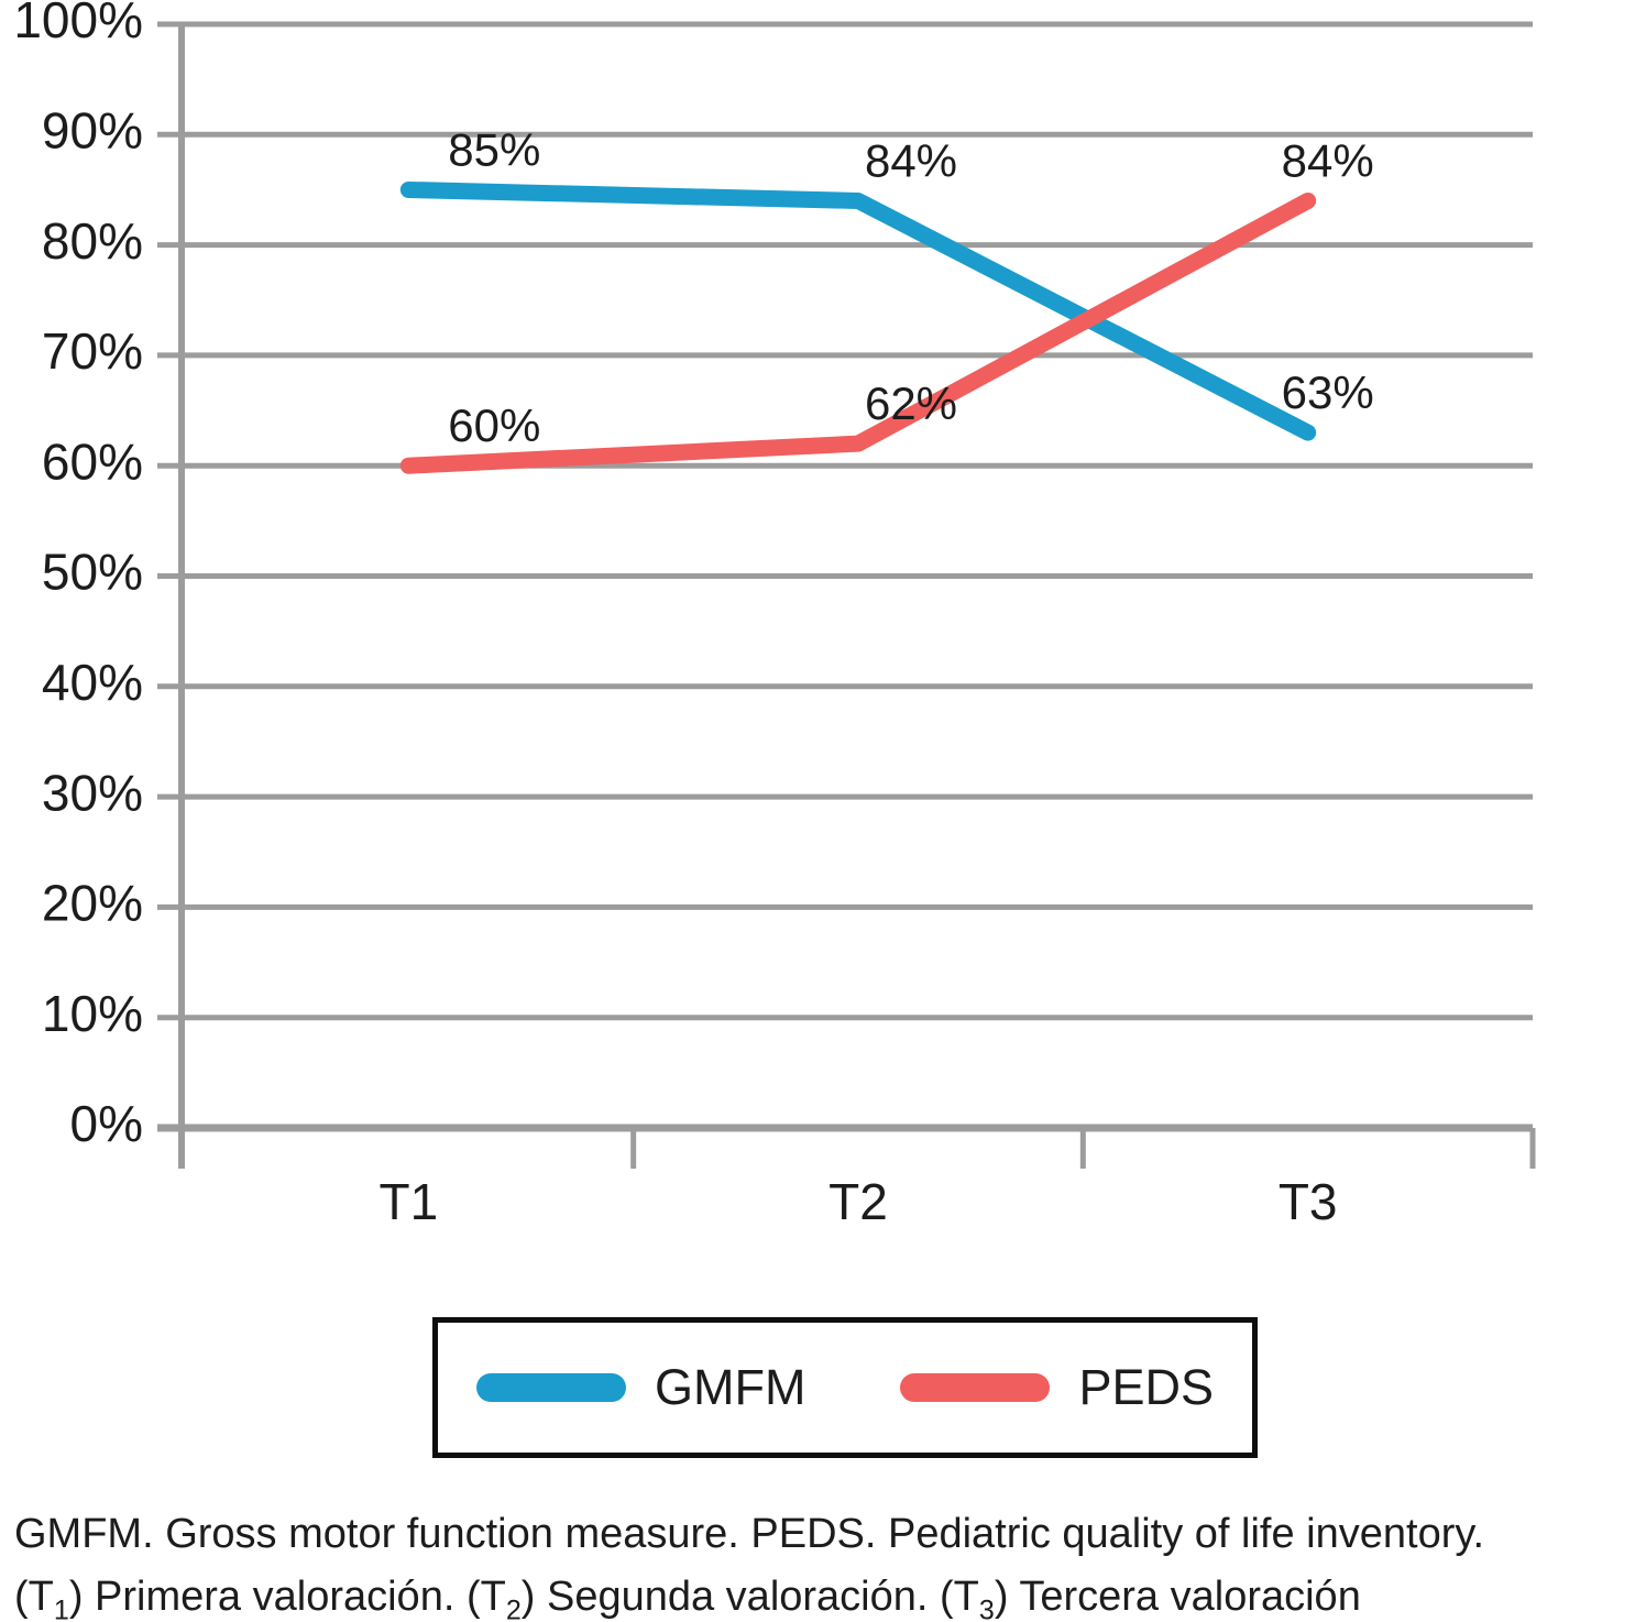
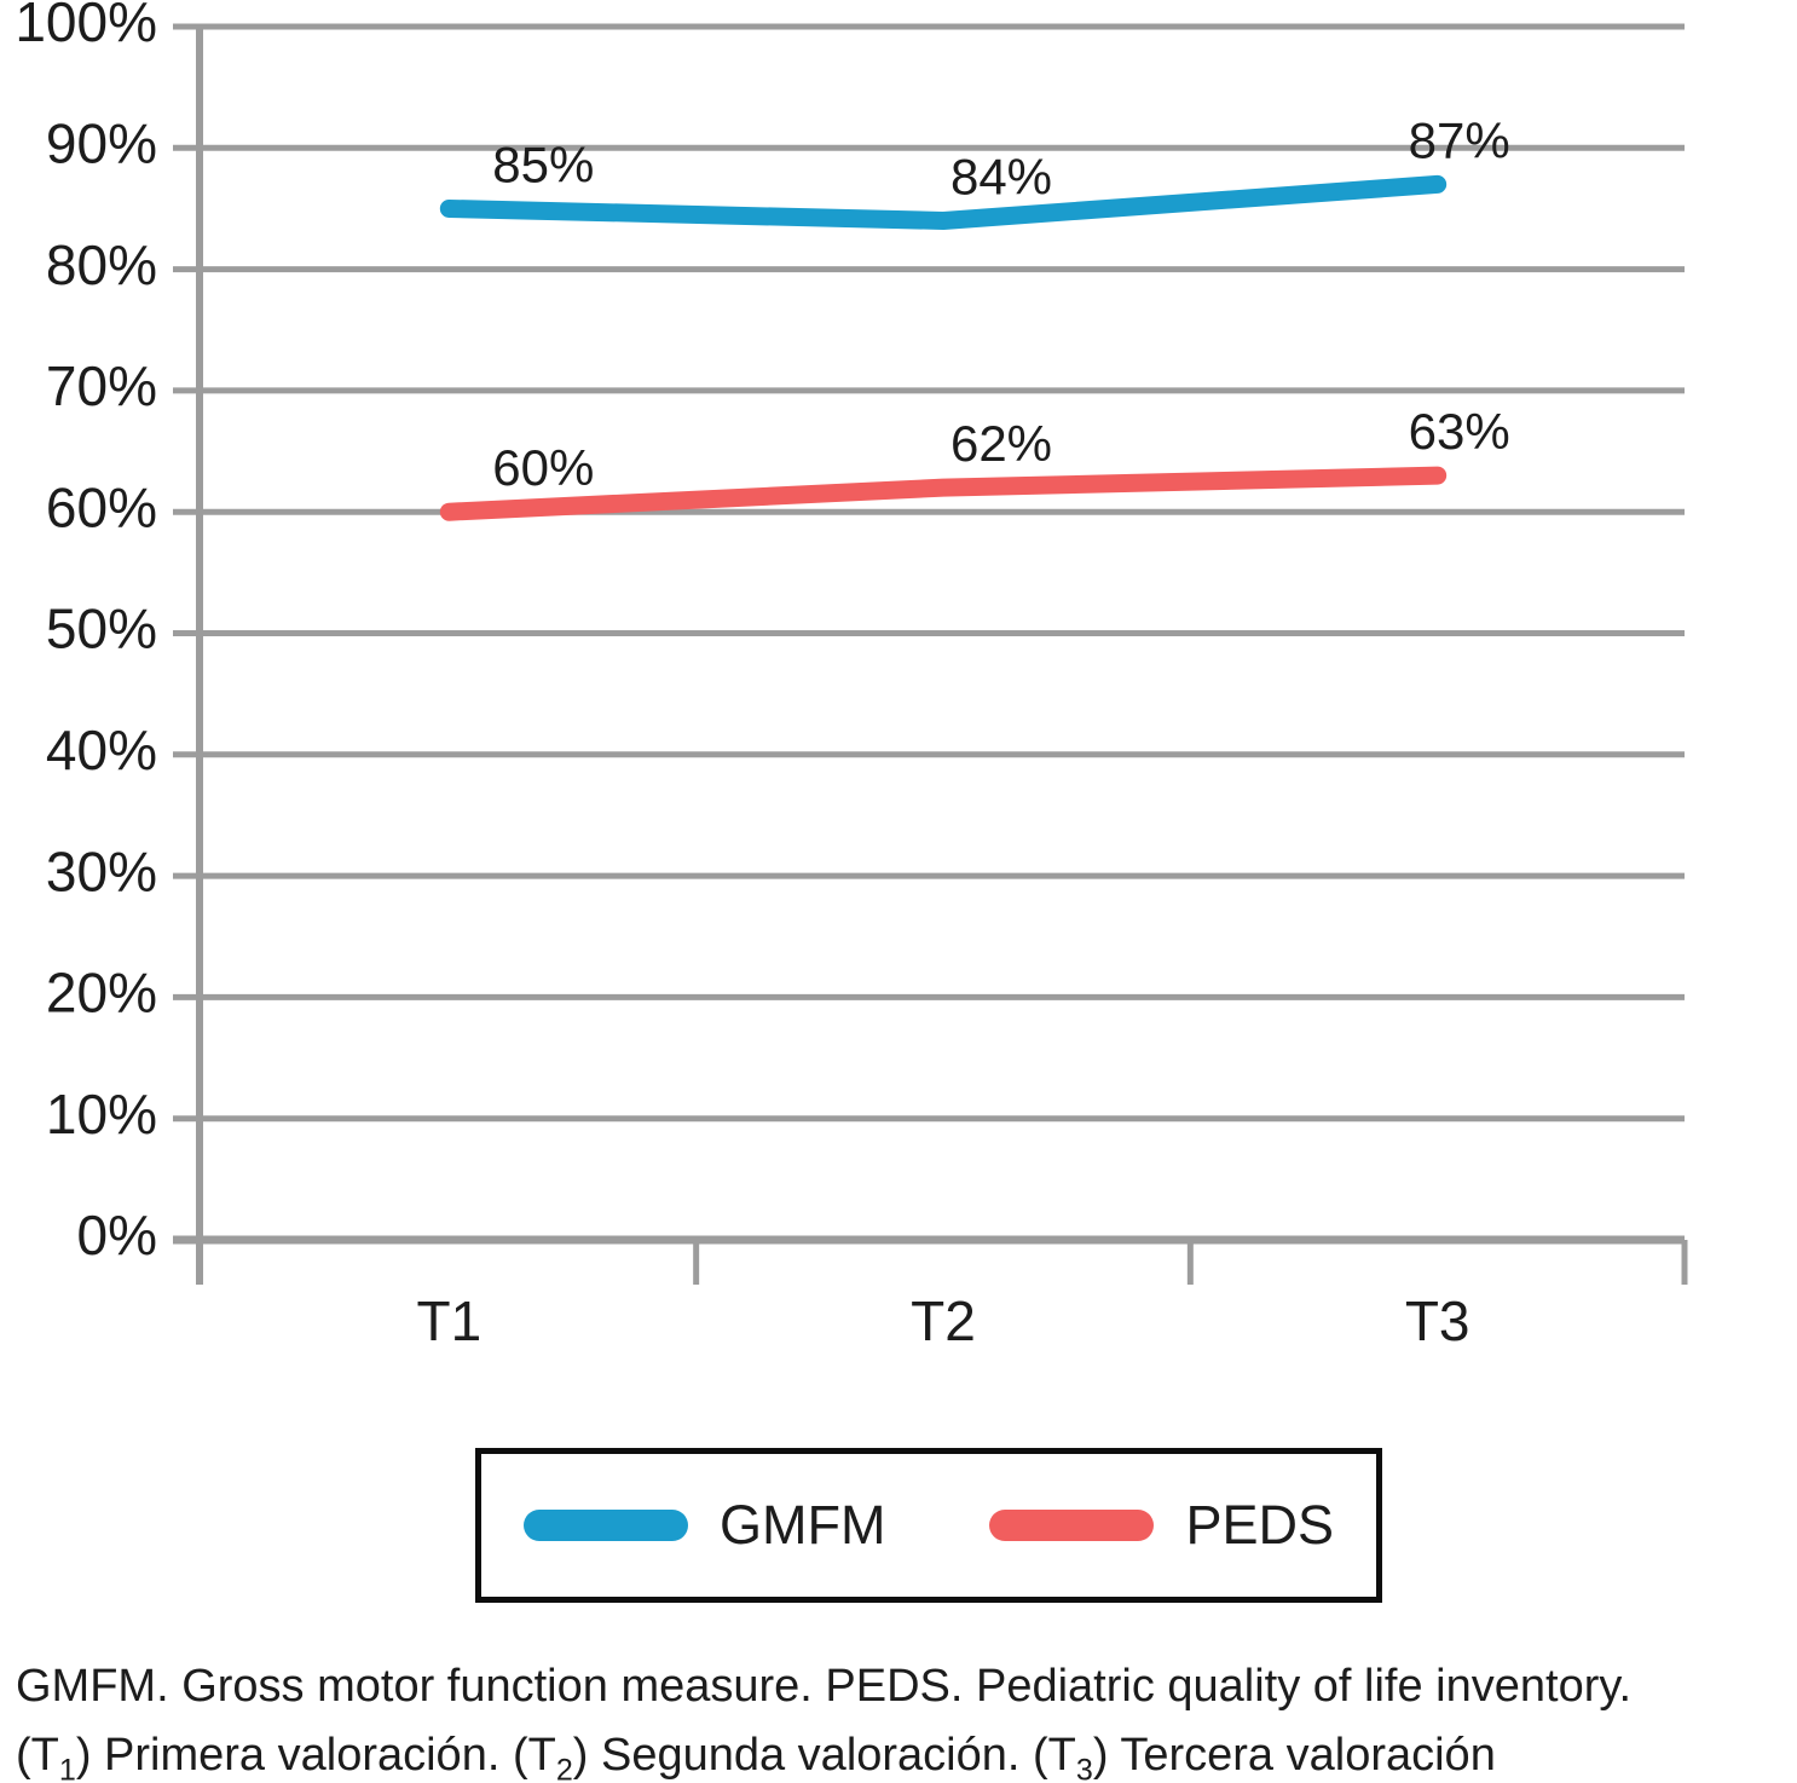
GMFM/T3: 63% -> 87%
PEDS/T3: 84% -> 63%
